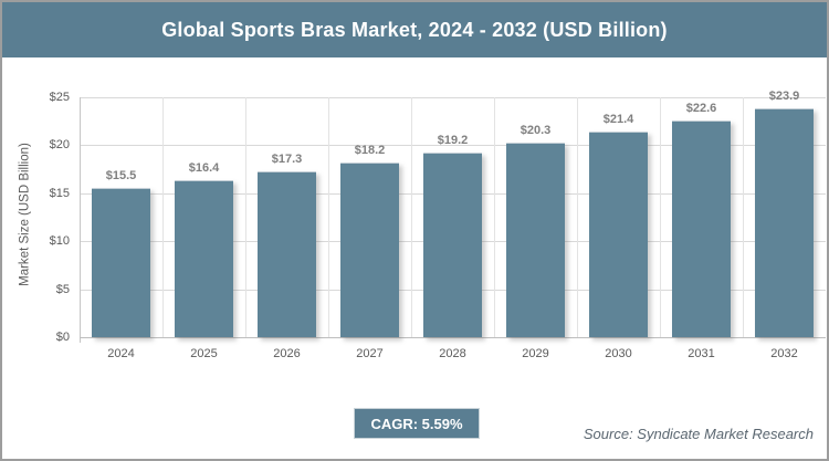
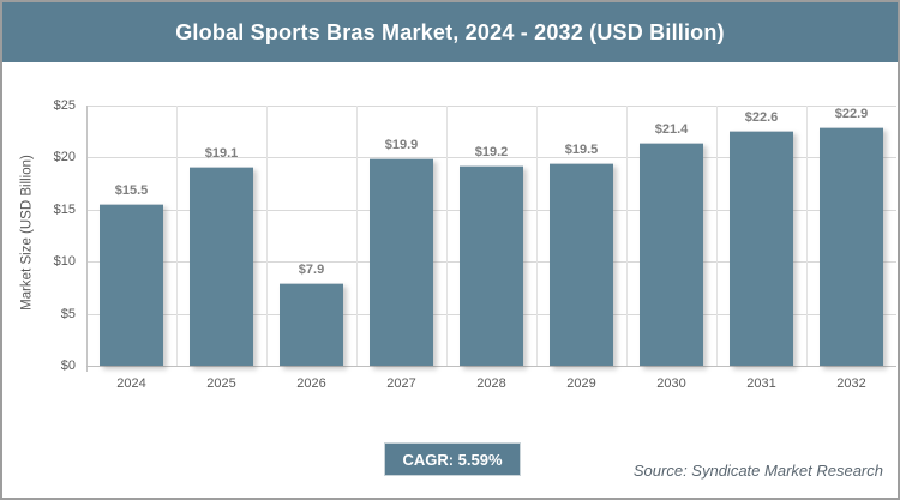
2025: $16.4 -> $19.1
2026: $17.3 -> $7.9
2027: $18.2 -> $19.9
2029: $20.3 -> $19.5
2032: $23.9 -> $22.9
